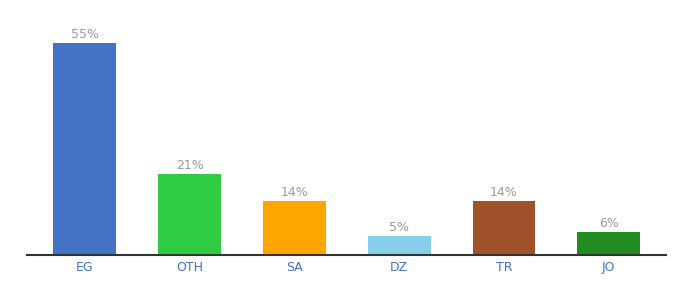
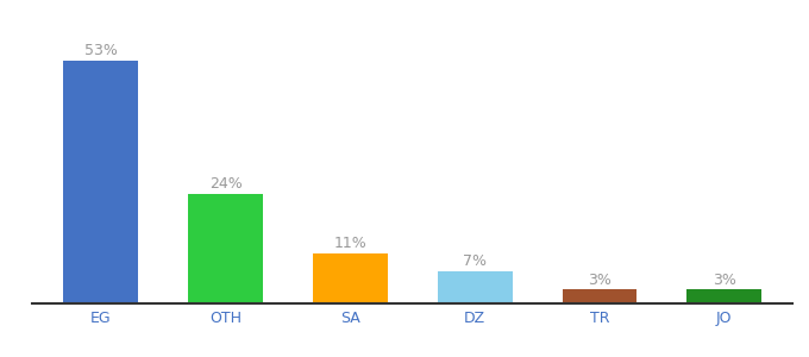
EG: 55% -> 53%
OTH: 21% -> 24%
SA: 14% -> 11%
DZ: 5% -> 7%
TR: 14% -> 3%
JO: 6% -> 3%
